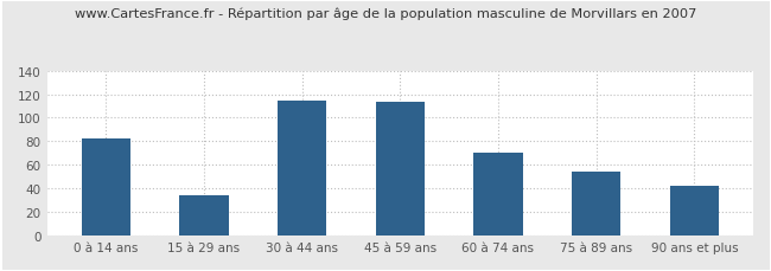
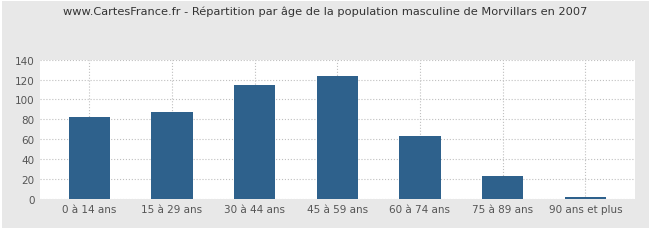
15 à 29 ans: 34 -> 87
45 à 59 ans: 114 -> 124
60 à 74 ans: 70 -> 63
75 à 89 ans: 54 -> 23
90 ans et plus: 42 -> 2
